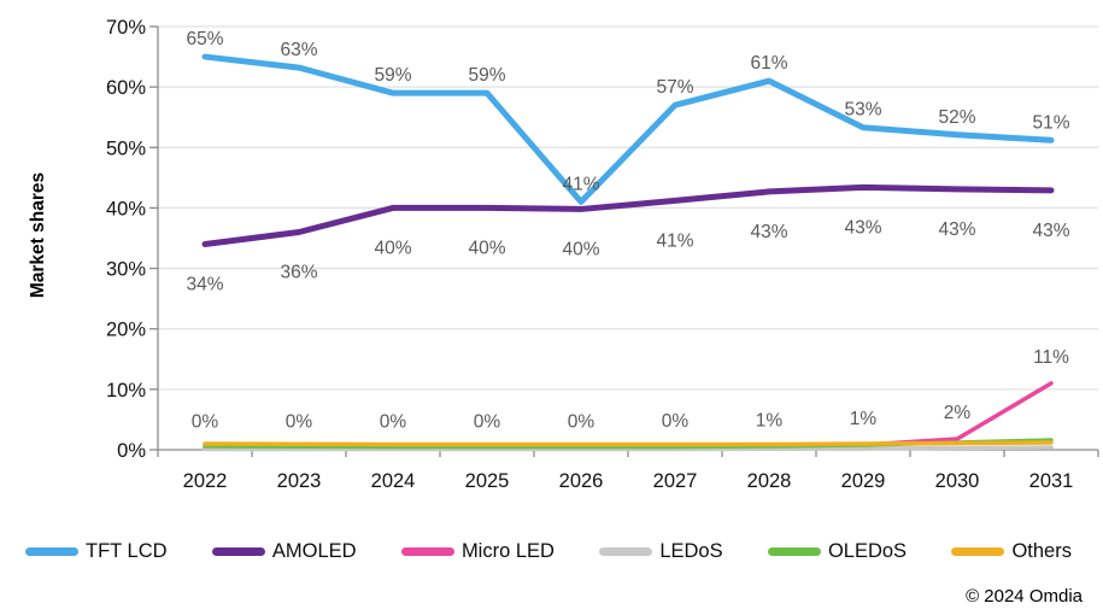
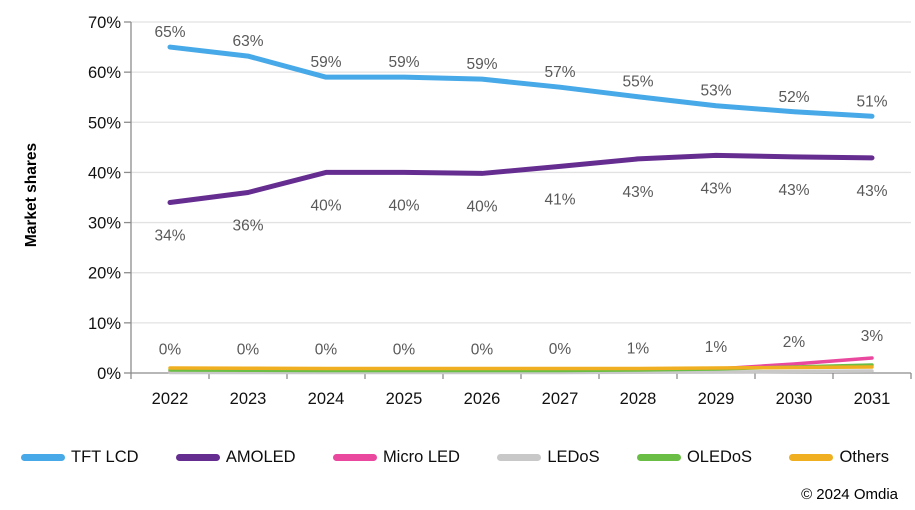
TFT LCD/2026: 41% -> 59%
TFT LCD/2028: 61% -> 55%
Micro LED/2031: 11% -> 3%
